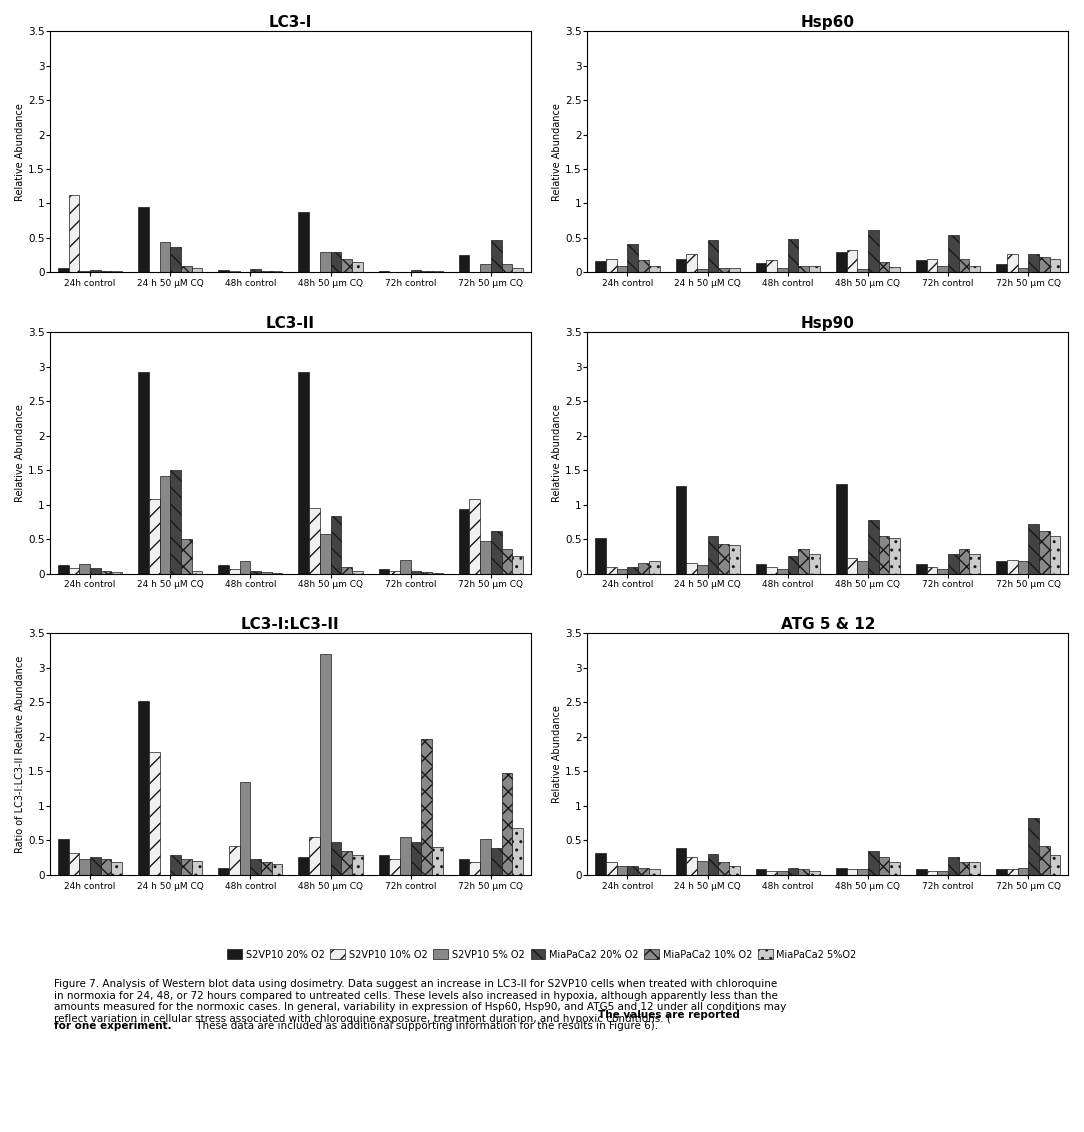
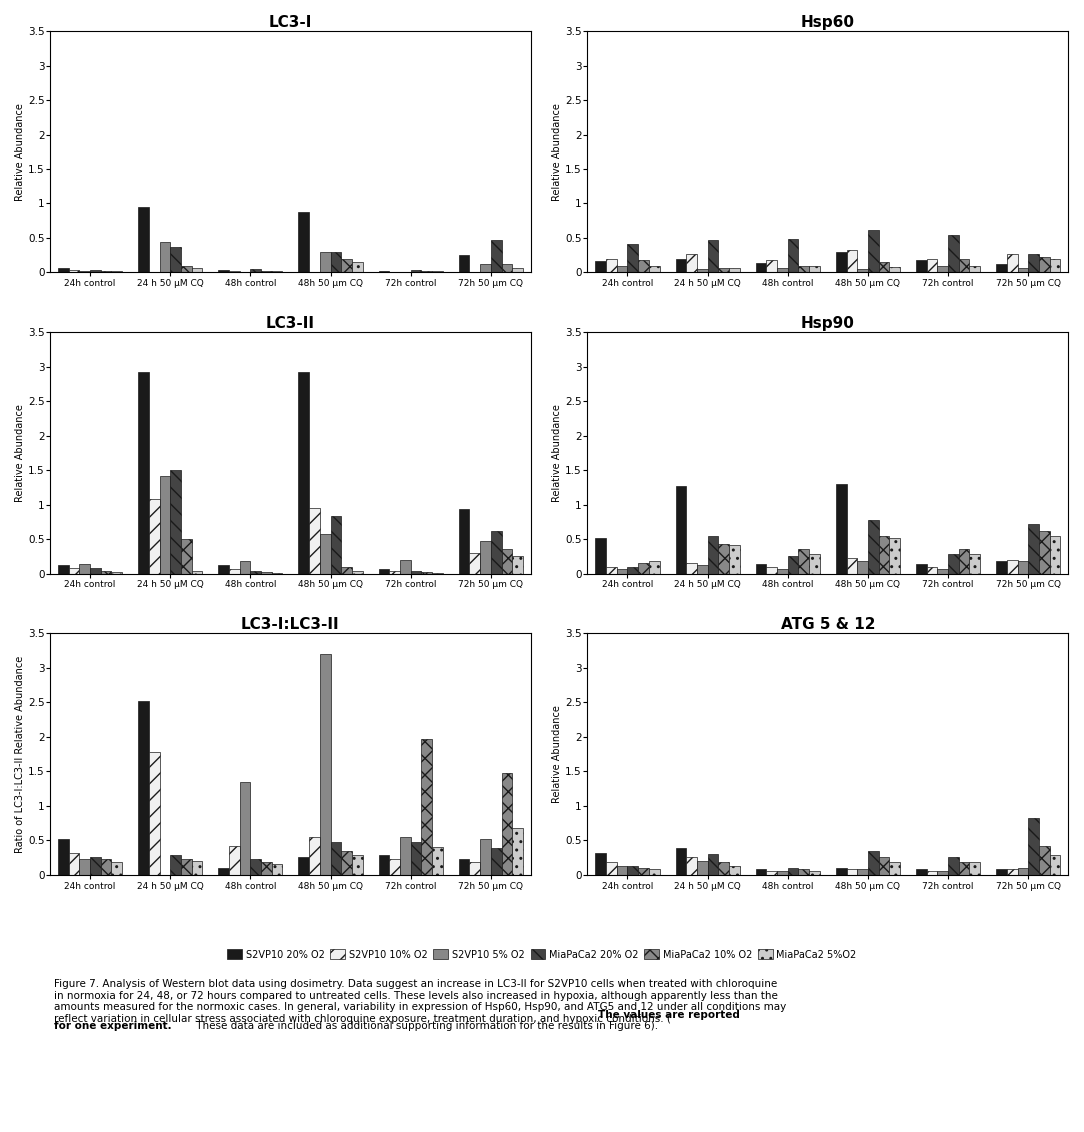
LC3-I/S2VP10 10% O2/24h control: 1.12 -> 0.04
LC3-II/S2VP10 10% O2/72h 50 μm CQ: 1.08 -> 0.30
